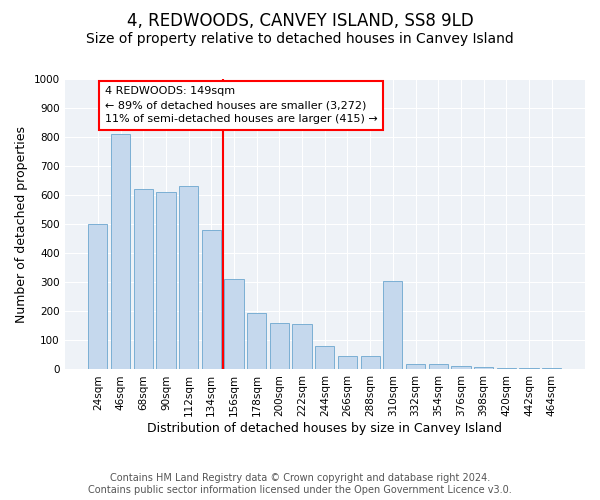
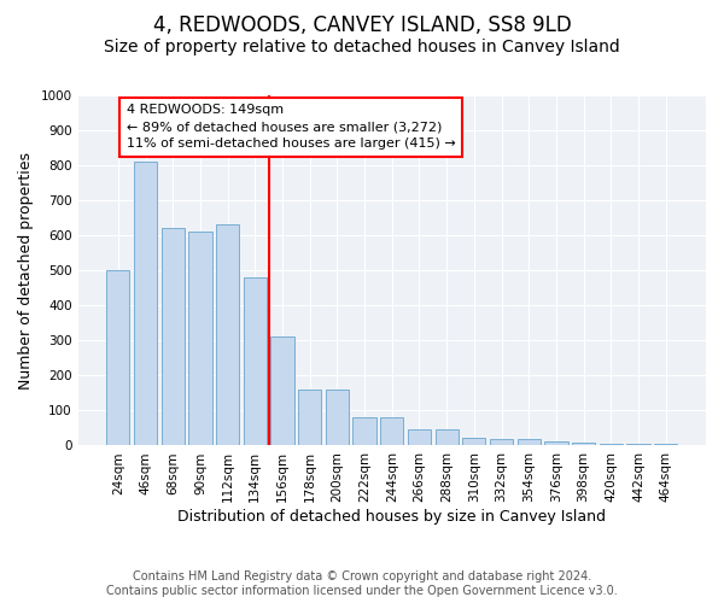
178sqm: 195 -> 160
222sqm: 155 -> 80
310sqm: 305 -> 22
